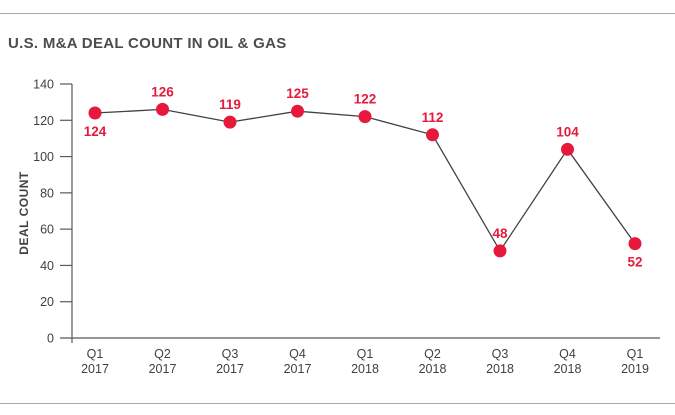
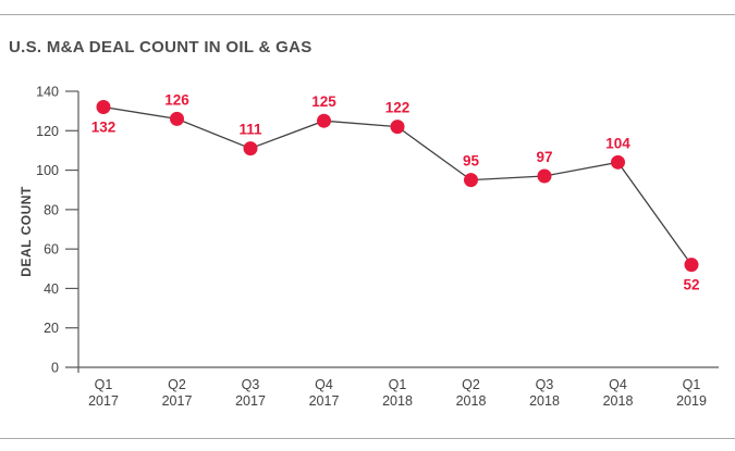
Q1 2017: 124 -> 132
Q3 2017: 119 -> 111
Q2 2018: 112 -> 95
Q3 2018: 48 -> 97
